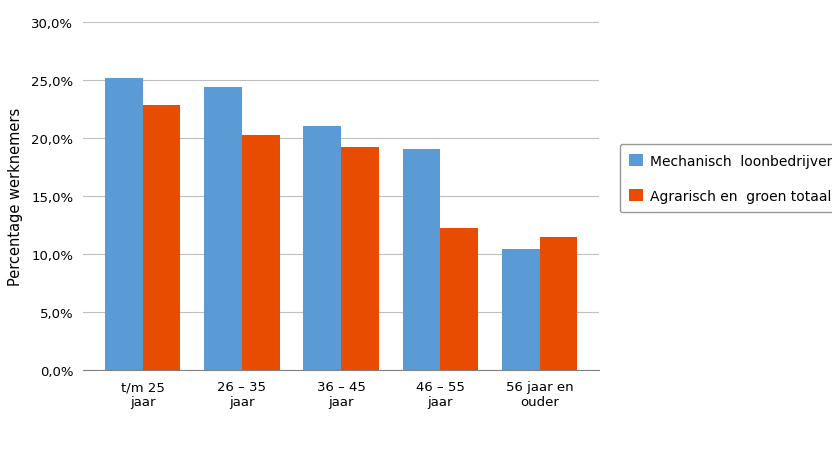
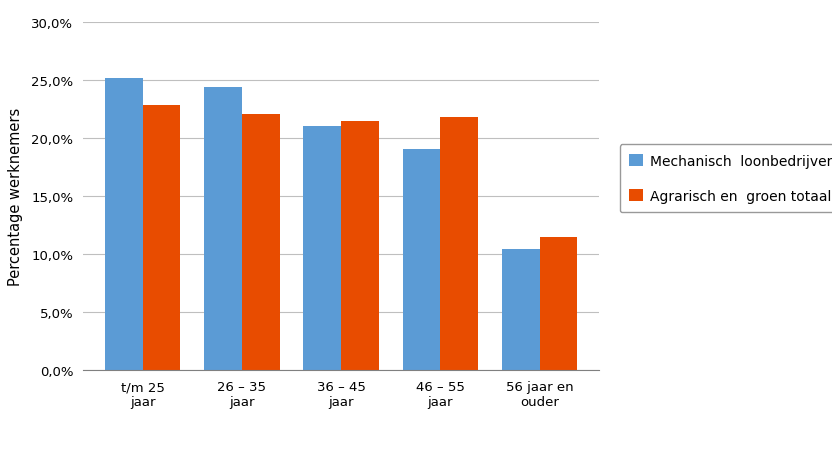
Agrarisch en groen totaal/26 – 35 jaar: 20,2% -> 22,0%
Agrarisch en groen totaal/36 – 45 jaar: 19,2% -> 21,4%
Agrarisch en groen totaal/46 – 55 jaar: 12,2% -> 21,8%
